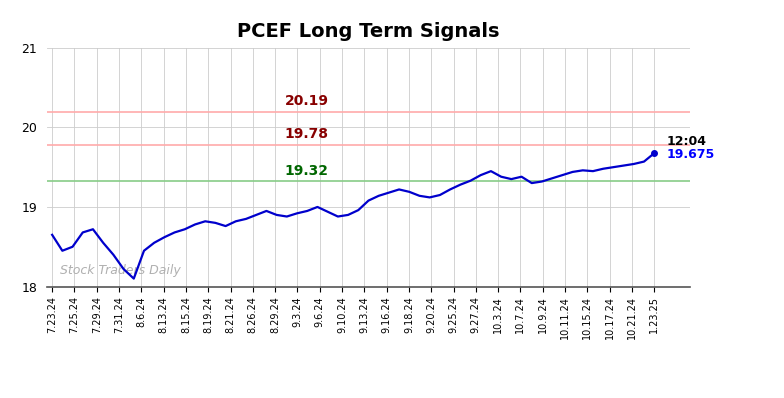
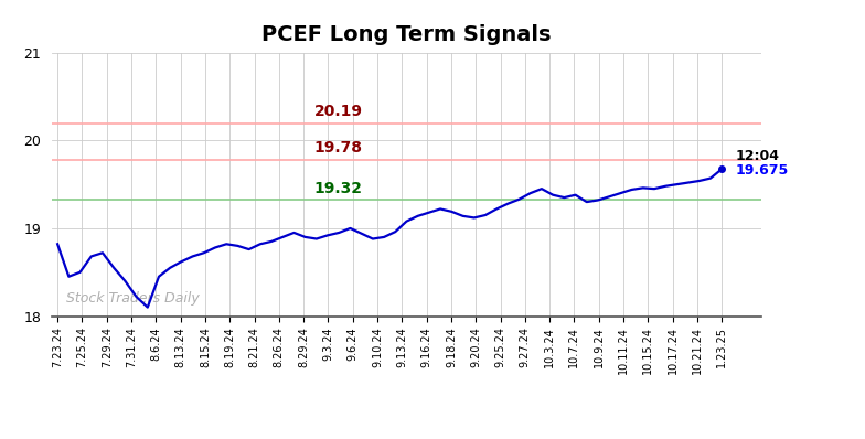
7.23.24: 18.65 -> 18.82
